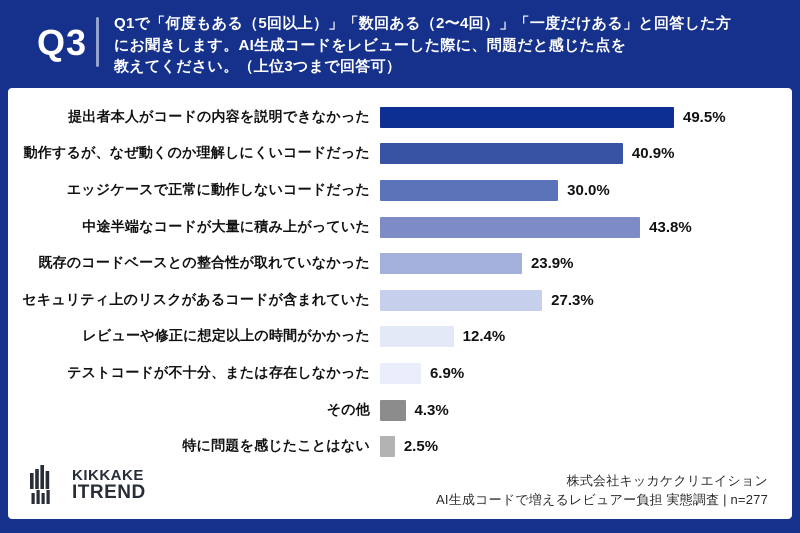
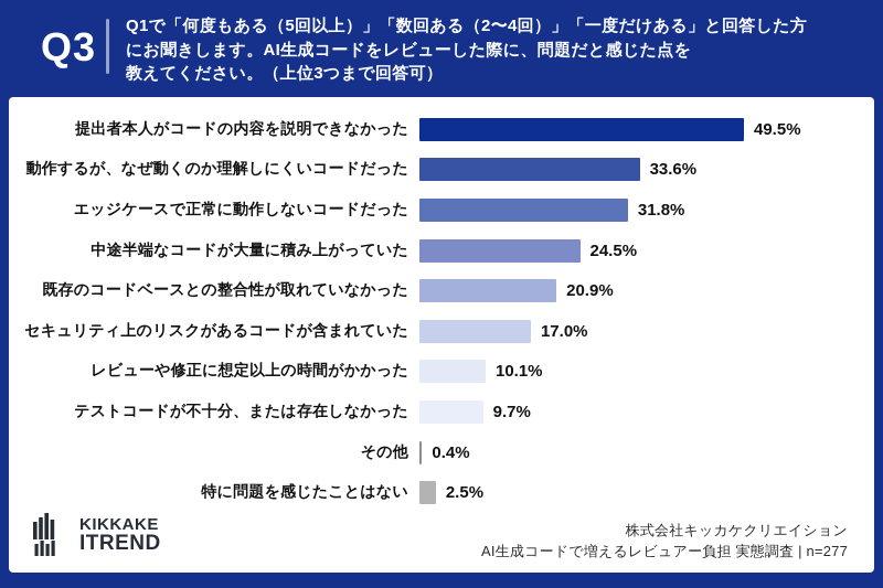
動作するが、なぜ動くのか理解しにくいコードだった: 40.9% -> 33.6%
エッジケースで正常に動作しないコードだった: 30.0% -> 31.8%
中途半端なコードが大量に積み上がっていた: 43.8% -> 24.5%
既存のコードベースとの整合性が取れていなかった: 23.9% -> 20.9%
セキュリティ上のリスクがあるコードが含まれていた: 27.3% -> 17.0%
レビューや修正に想定以上の時間がかかった: 12.4% -> 10.1%
テストコードが不十分、または存在しなかった: 6.9% -> 9.7%
その他: 4.3% -> 0.4%
